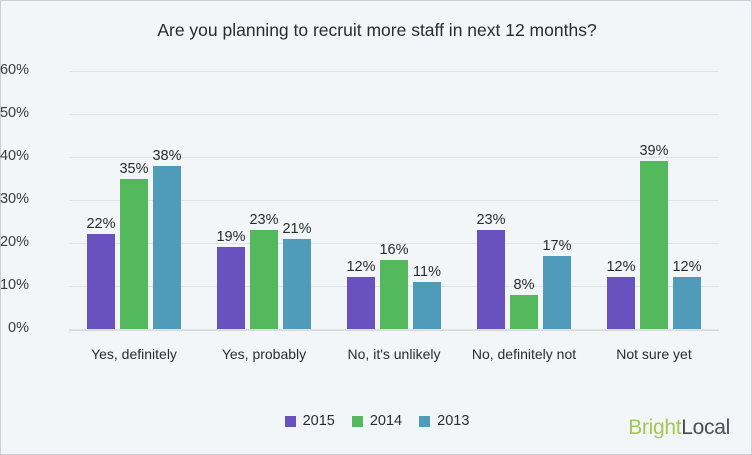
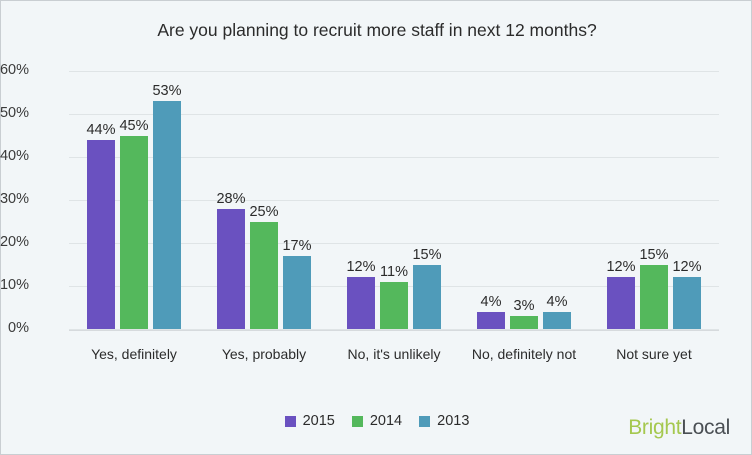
2015/Yes, definitely: 22% -> 44%
2014/Yes, definitely: 35% -> 45%
2013/Yes, definitely: 38% -> 53%
2015/Yes, probably: 19% -> 28%
2014/Yes, probably: 23% -> 25%
2013/Yes, probably: 21% -> 17%
2014/No, it's unlikely: 16% -> 11%
2013/No, it's unlikely: 11% -> 15%
2015/No, definitely not: 23% -> 4%
2014/No, definitely not: 8% -> 3%
2013/No, definitely not: 17% -> 4%
2014/Not sure yet: 39% -> 15%
